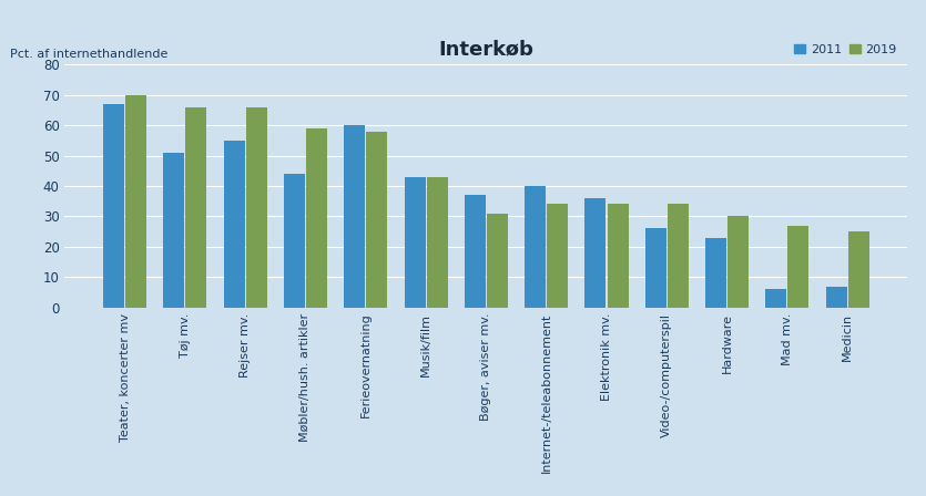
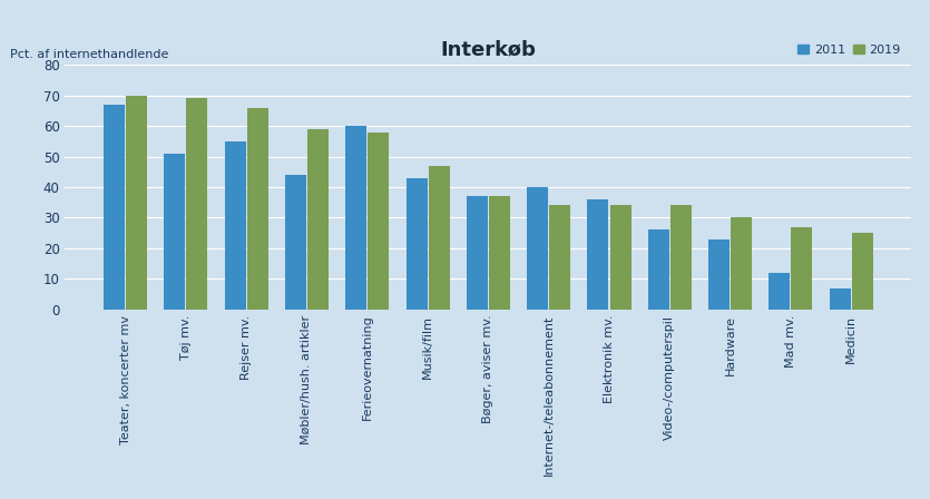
2019/Tøj mv.: 66 -> 69
2019/Musik/film: 43 -> 47
2019/Bøger, aviser mv.: 31 -> 37
2011/Mad mv.: 6 -> 12
